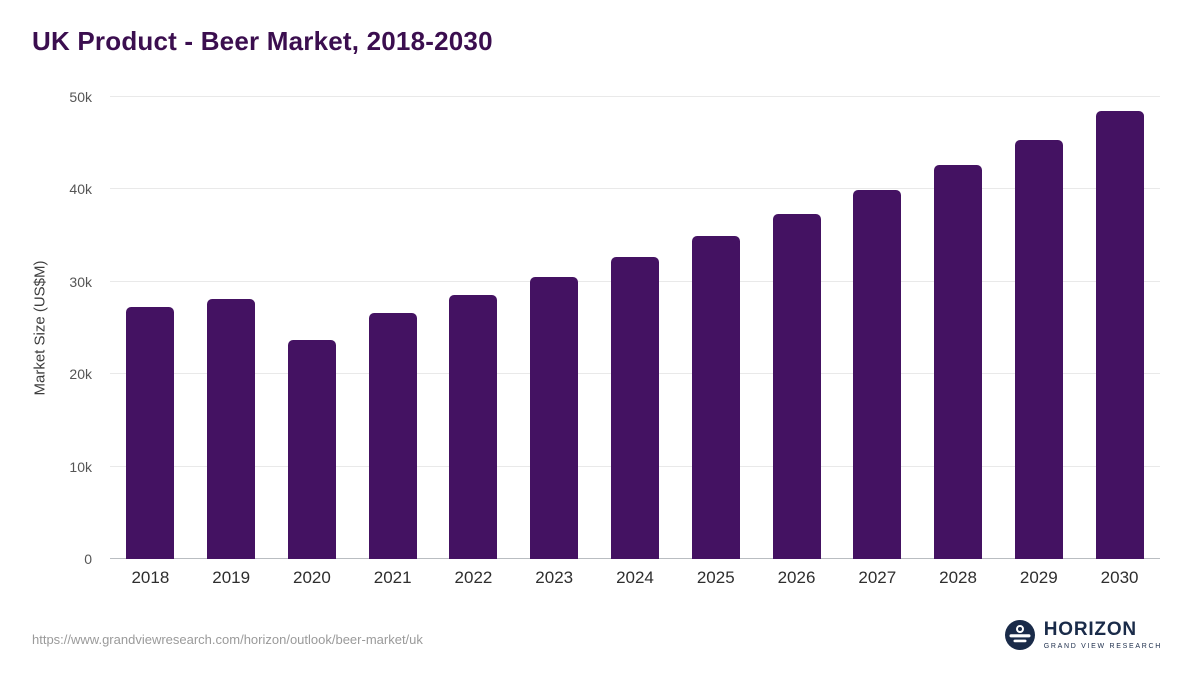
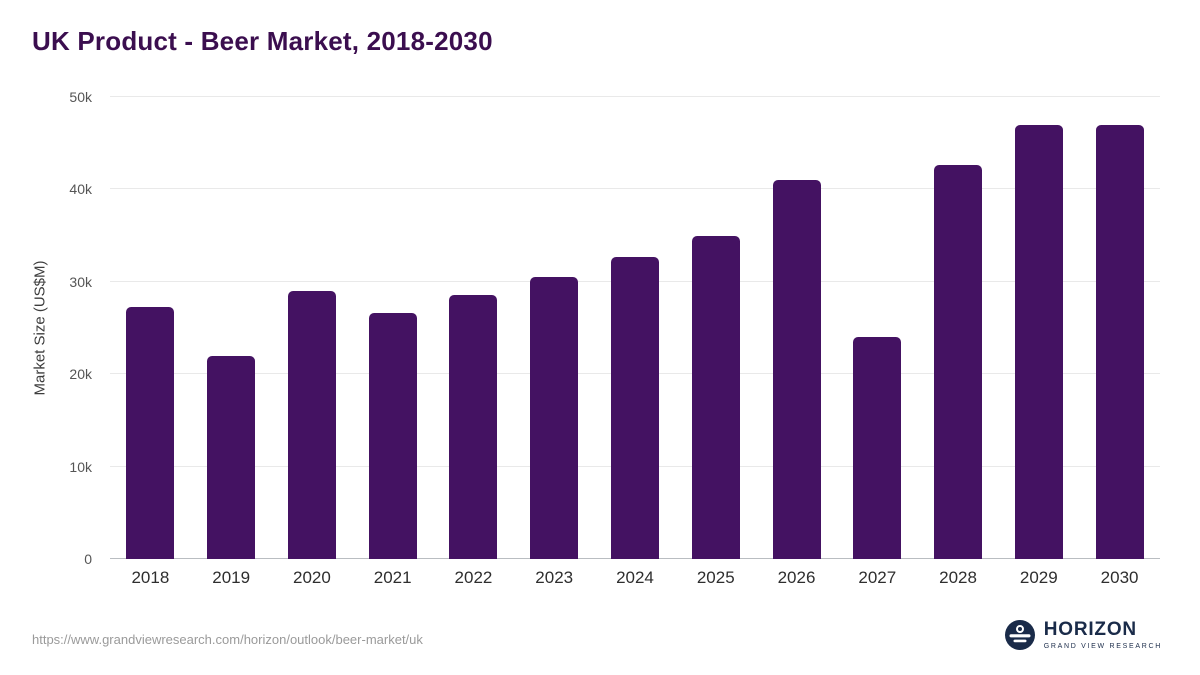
2019: 28k -> 22k
2020: 24k -> 29k
2026: 37k -> 41k
2027: 40k -> 24k
2029: 45k -> 47k
2030: 48k -> 47k
